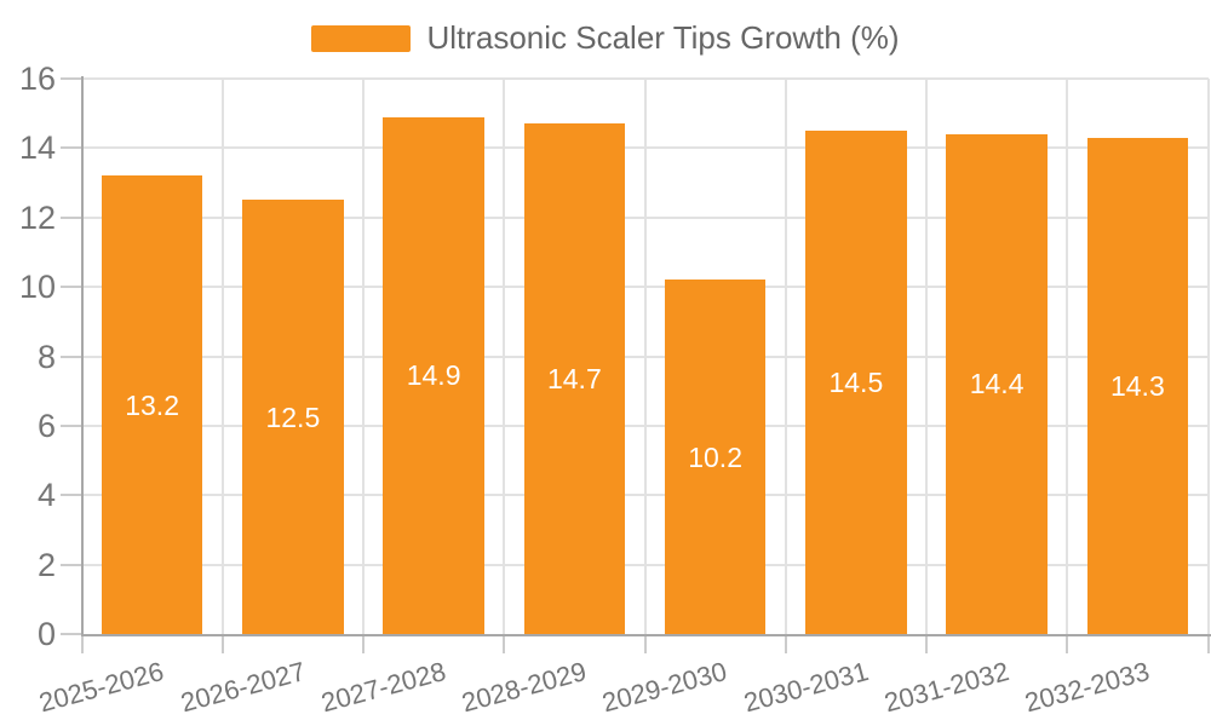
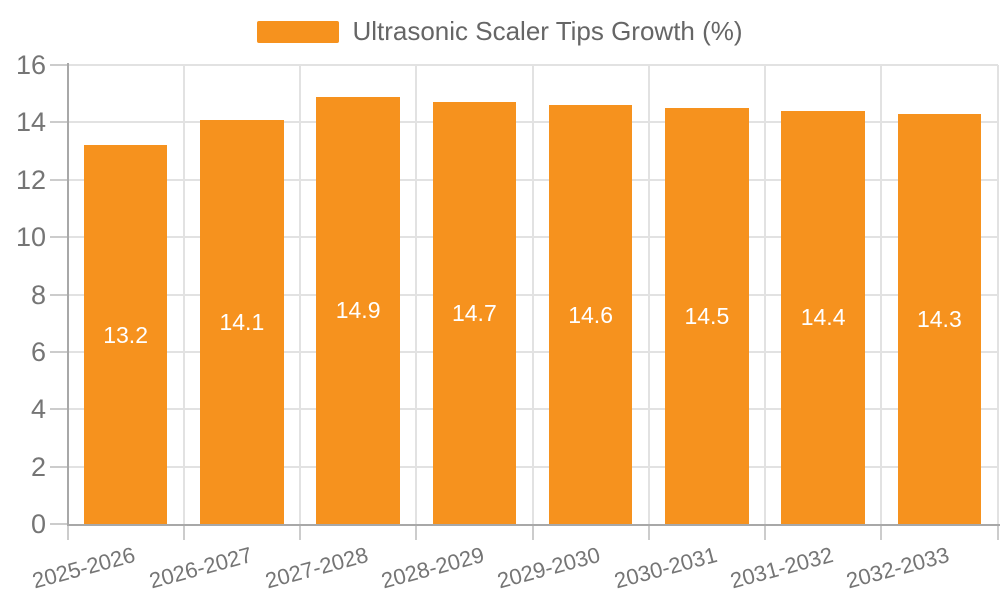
2026-2027: 12.5 -> 14.1
2029-2030: 10.2 -> 14.6
